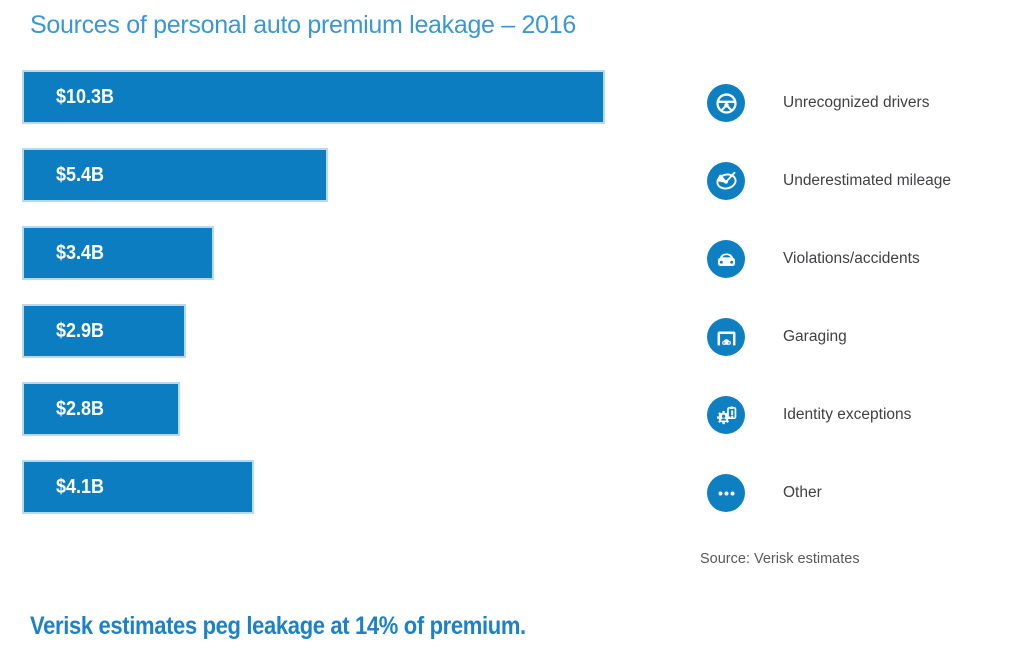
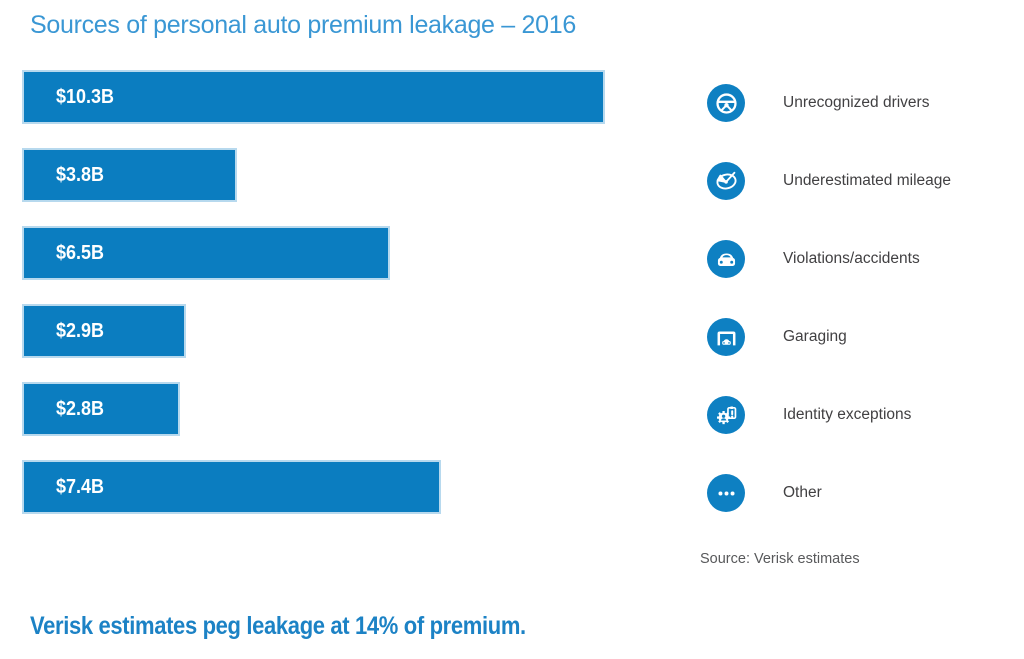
Underestimated mileage: $5.4B -> $3.8B
Violations/accidents: $3.4B -> $6.5B
Other: $4.1B -> $7.4B
